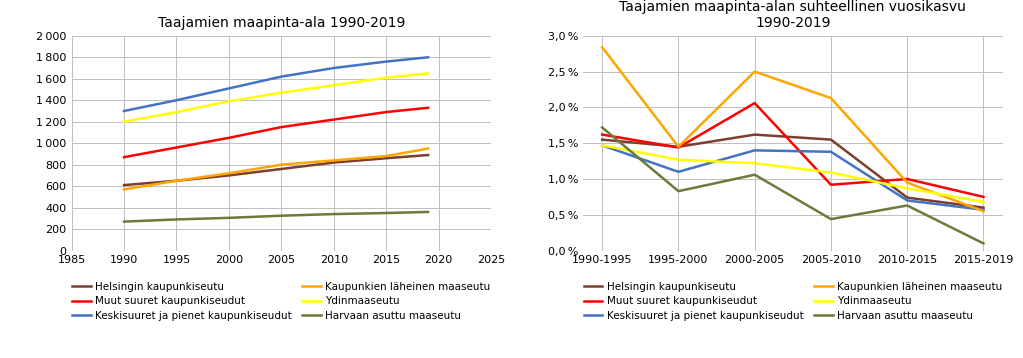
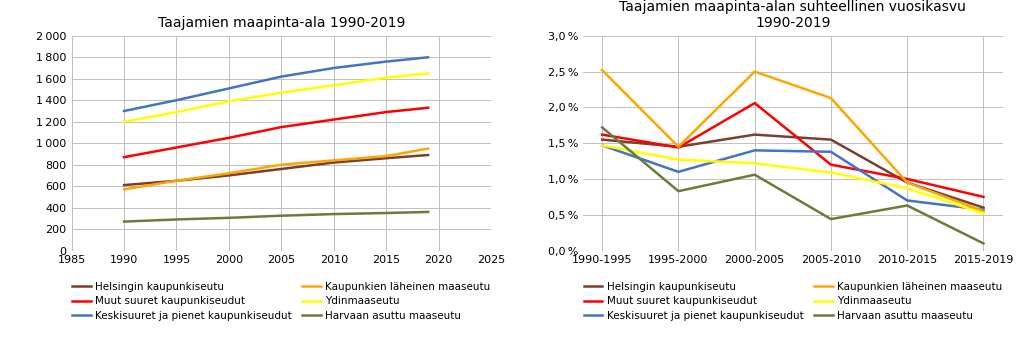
Taajamien maapinta-alan suhteellinen vuosikasvu 1990-2019/Kaupunkien läheinen maaseutu/1990-1995: 2,84 % -> 2,52 %
Taajamien maapinta-alan suhteellinen vuosikasvu 1990-2019/Muut suuret kaupunkiseudut/2005-2010: 0,92 % -> 1,20 %
Taajamien maapinta-alan suhteellinen vuosikasvu 1990-2019/Helsingin kaupunkiseutu/2010-2015: 0,74 % -> 0,95 %
Taajamien maapinta-alan suhteellinen vuosikasvu 1990-2019/Ydinmaaseutu/2015-2019: 0,68 % -> 0,52 %
